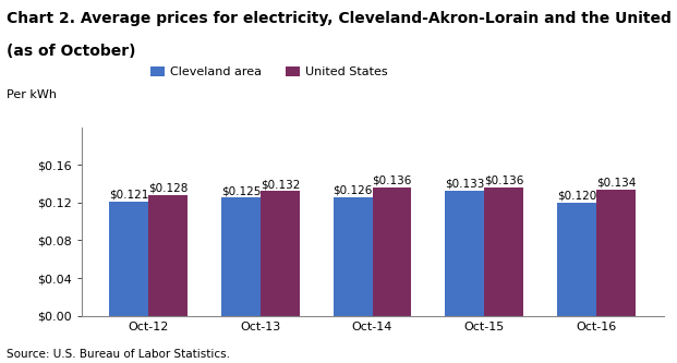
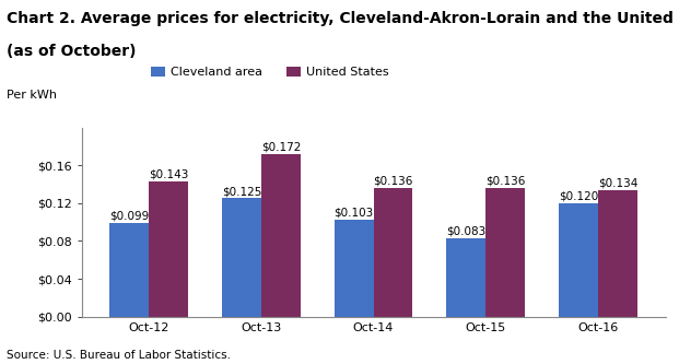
Cleveland area/Oct-12: $0.121 -> $0.099
United States/Oct-12: $0.128 -> $0.143
United States/Oct-13: $0.132 -> $0.172
Cleveland area/Oct-14: $0.126 -> $0.103
Cleveland area/Oct-15: $0.133 -> $0.083
